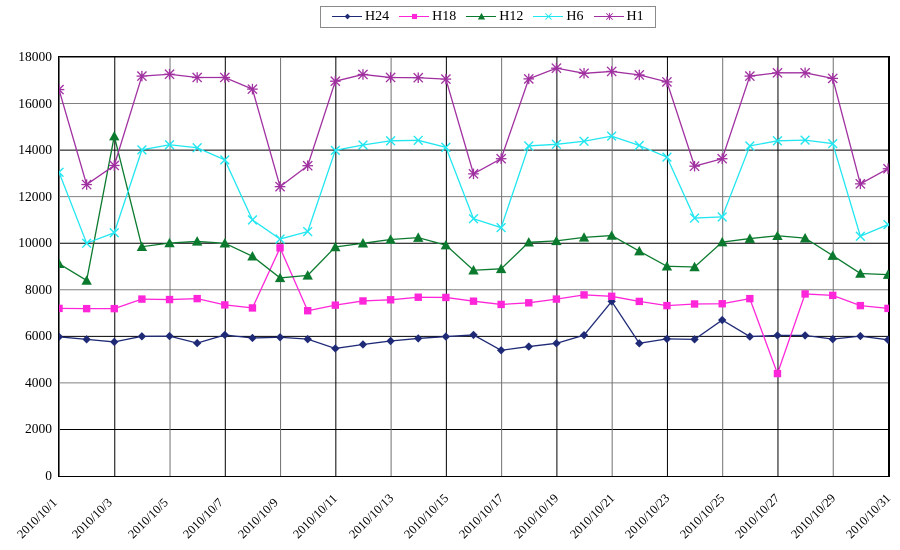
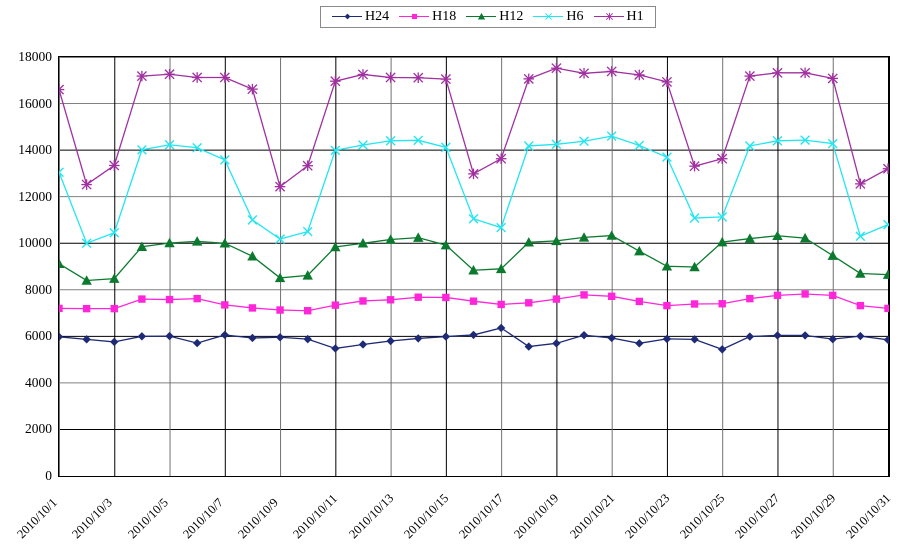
H12/2010/10/3: 14600 -> 8500
H18/2010/10/9: 9800 -> 7100
H24/2010/10/17: 5400 -> 6400
H24/2010/10/21: 7500 -> 5900
H24/2010/10/25: 6700 -> 5400
H18/2010/10/27: 4400 -> 7800
